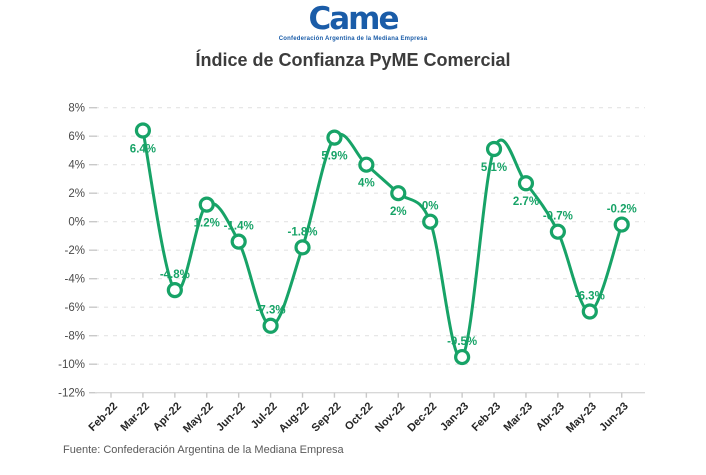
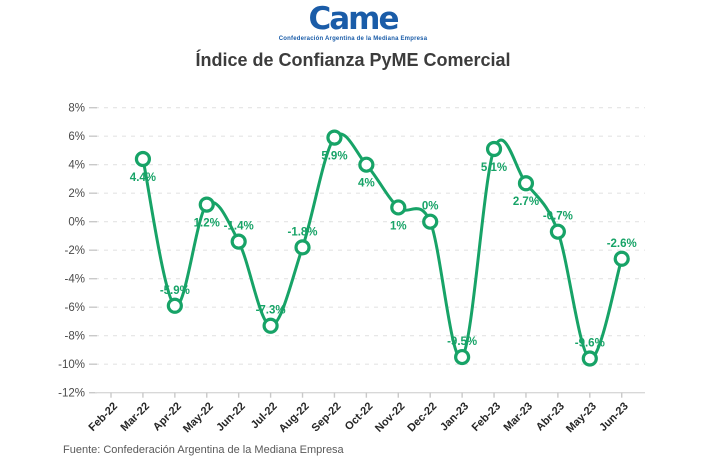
Mar-22: 6.4% -> 4.4%
Apr-22: -4.8% -> -5.9%
Nov-22: 2% -> 1%
May-23: -6.3% -> -9.6%
Jun-23: -0.2% -> -2.6%
